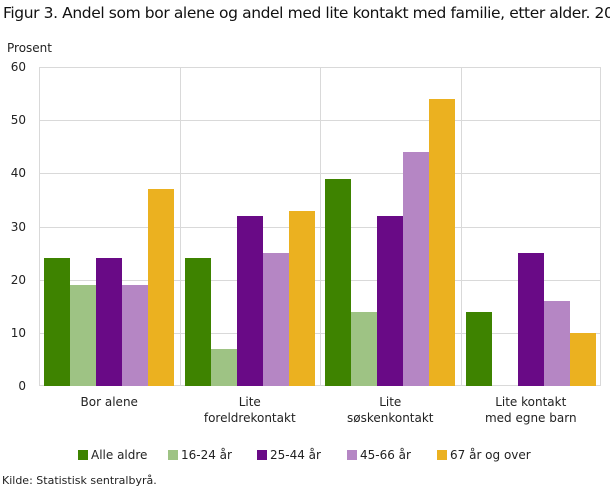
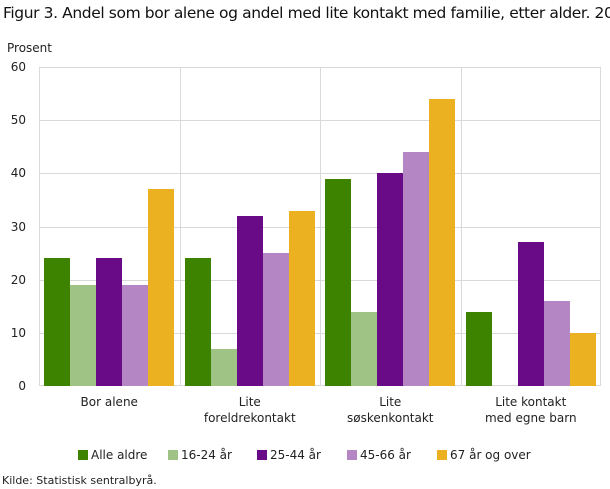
25-44 år/Lite søskenkontakt: 32 -> 40
25-44 år/Lite kontakt med egne barn: 25 -> 27
